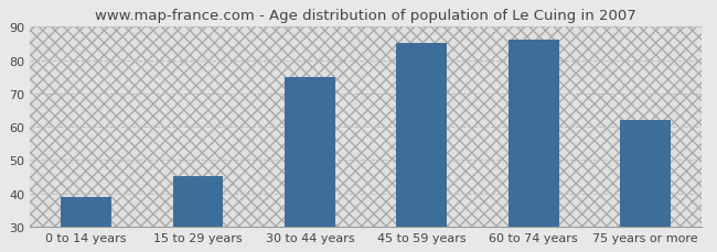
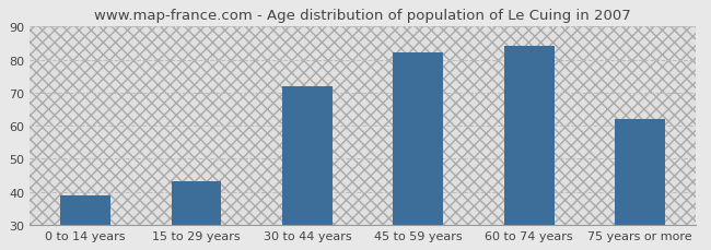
15 to 29 years: 45 -> 43
30 to 44 years: 75 -> 72
45 to 59 years: 85 -> 82
60 to 74 years: 86 -> 84
